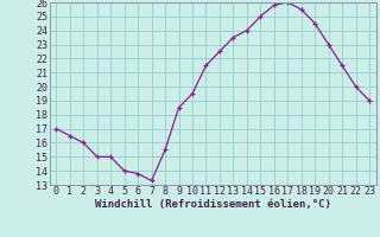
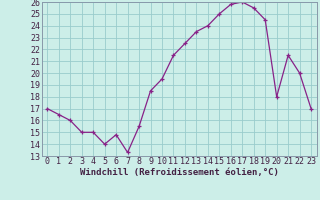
6: 13.8 -> 14.8
20: 23.0 -> 18.0
23: 19.0 -> 17.0
